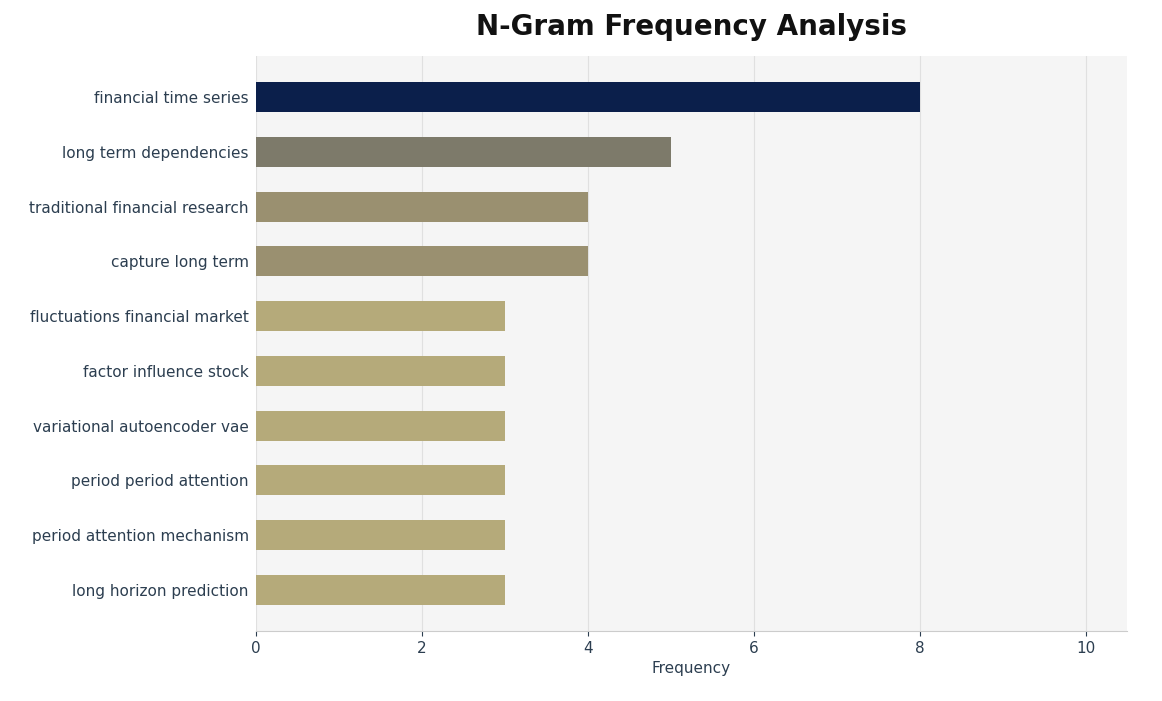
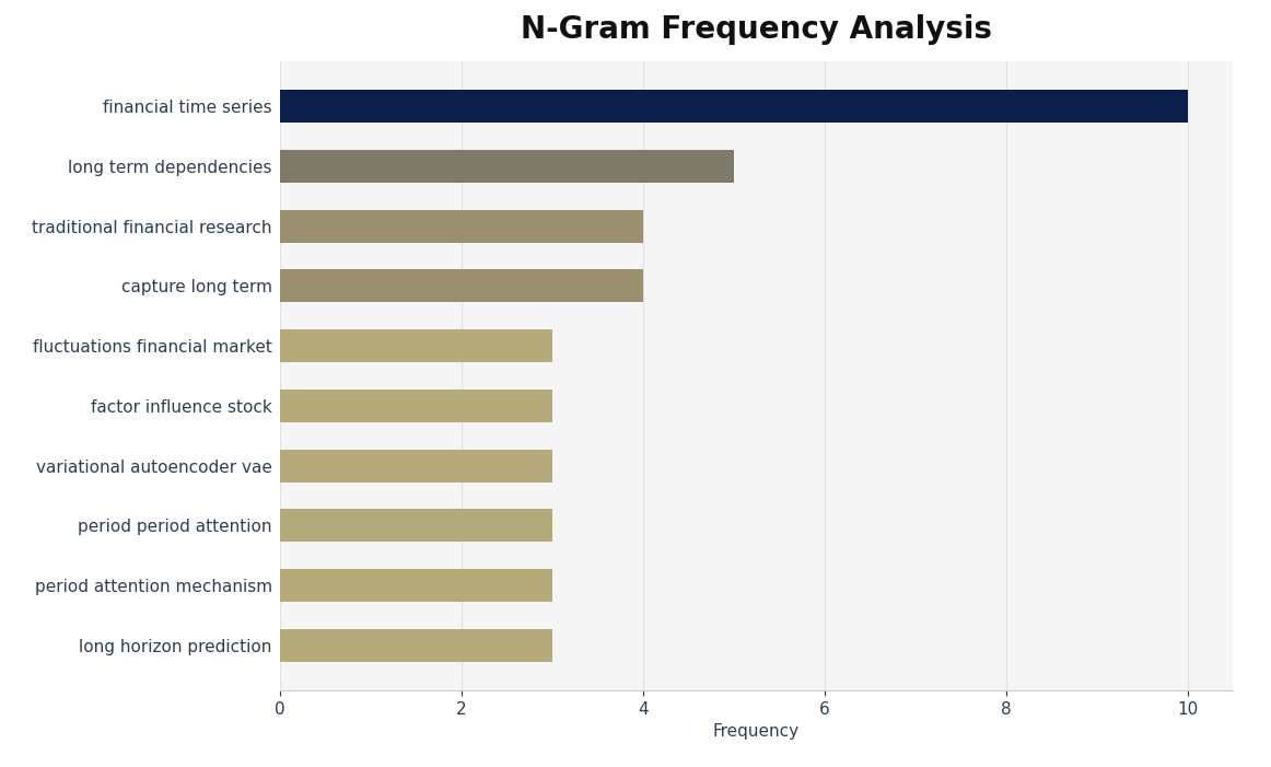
financial time series: 8 -> 10
